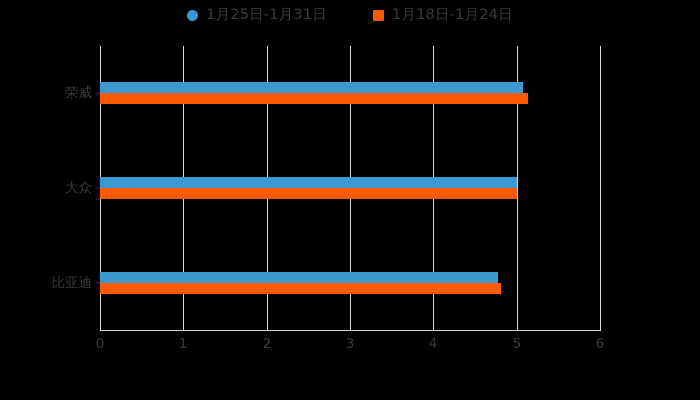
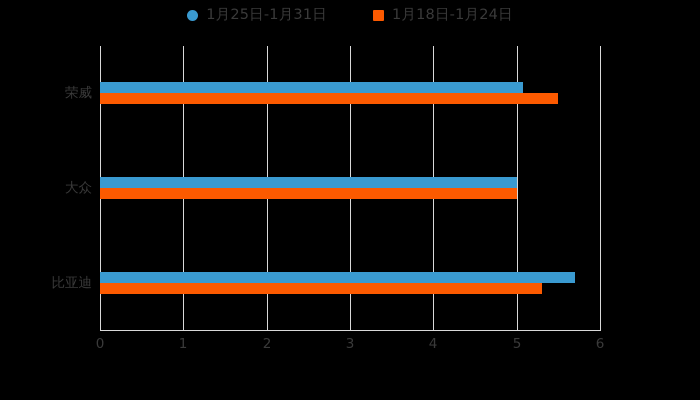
1月18日-1月24日/荣威: 5.1 -> 5.5
1月25日-1月31日/比亚迪: 4.8 -> 5.7
1月18日-1月24日/比亚迪: 4.8 -> 5.3
